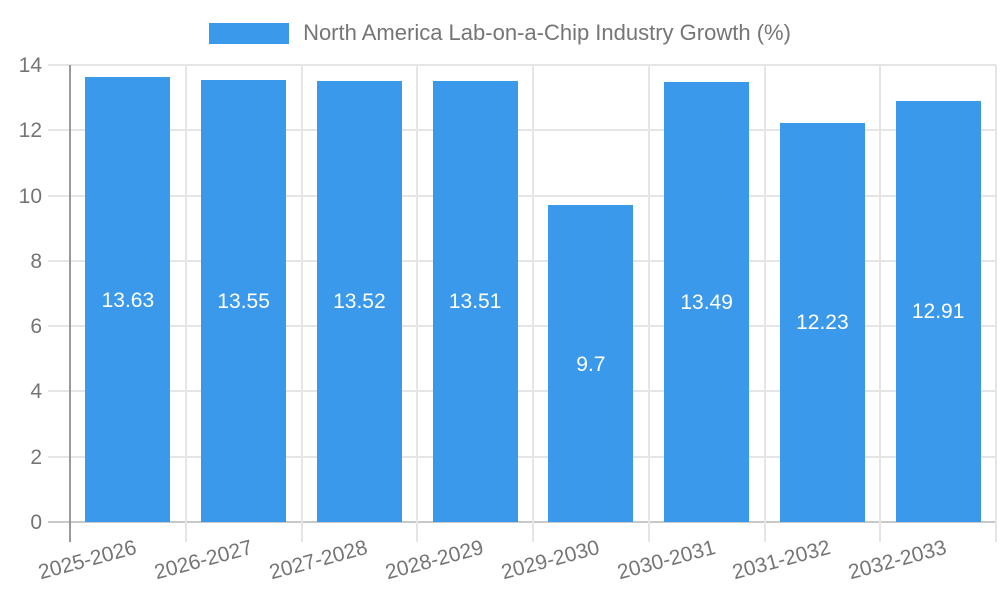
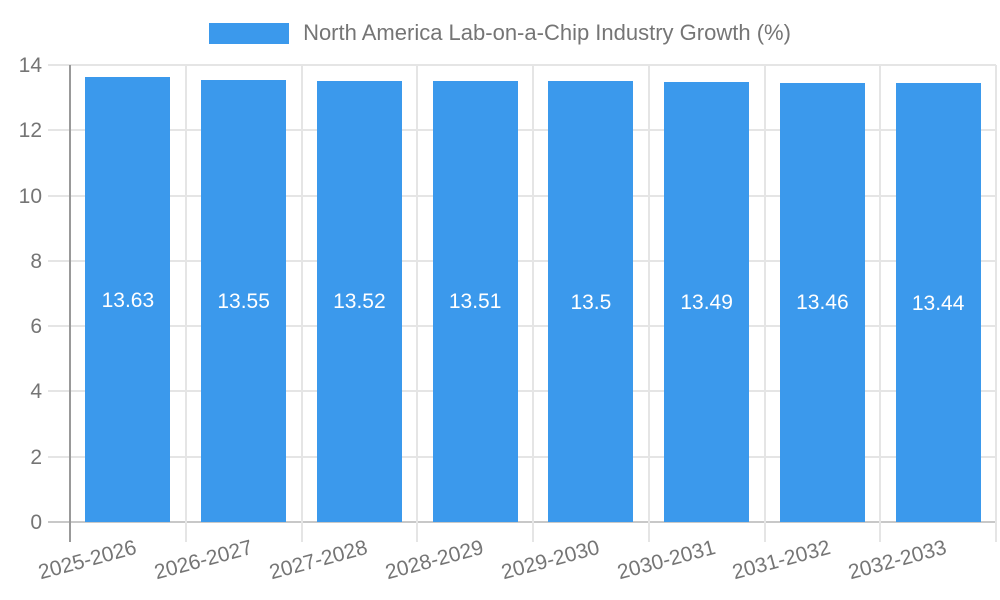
2029-2030: 9.7 -> 13.5
2031-2032: 12.23 -> 13.46
2032-2033: 12.91 -> 13.44
